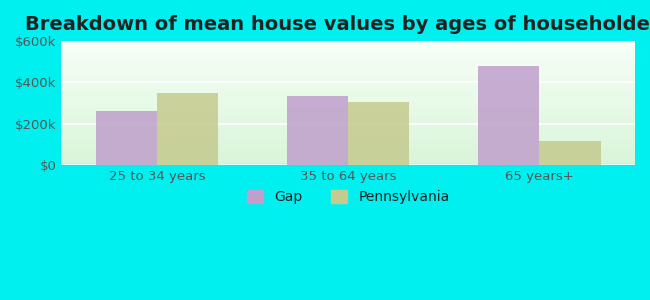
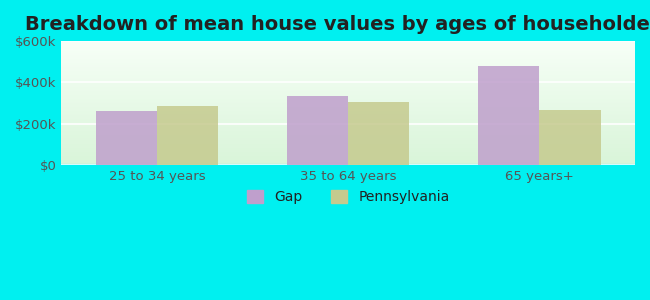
Pennsylvania/25 to 34 years: $350k -> $285k
Pennsylvania/65 years+: $115k -> $265k
